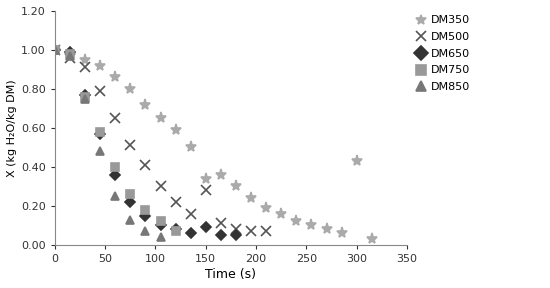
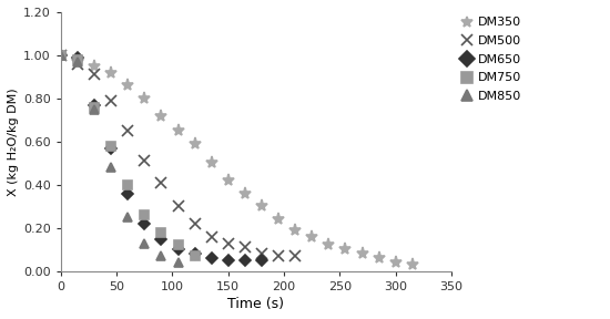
DM350/150: 0.34 -> 0.42
DM500/150: 0.28 -> 0.13
DM650/150: 0.09 -> 0.05
DM350/300: 0.43 -> 0.04
